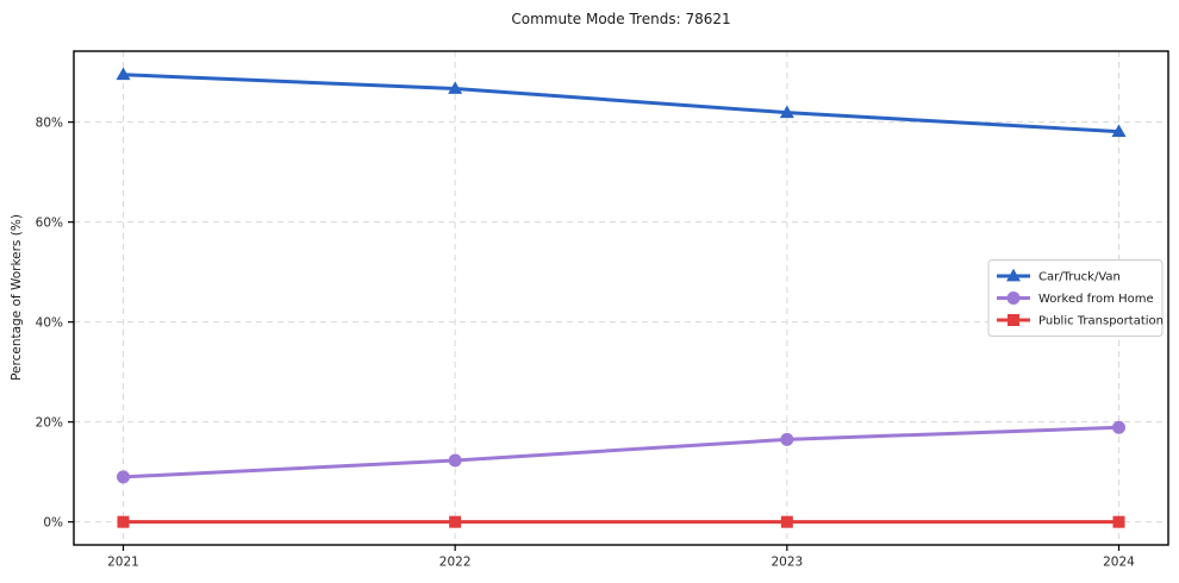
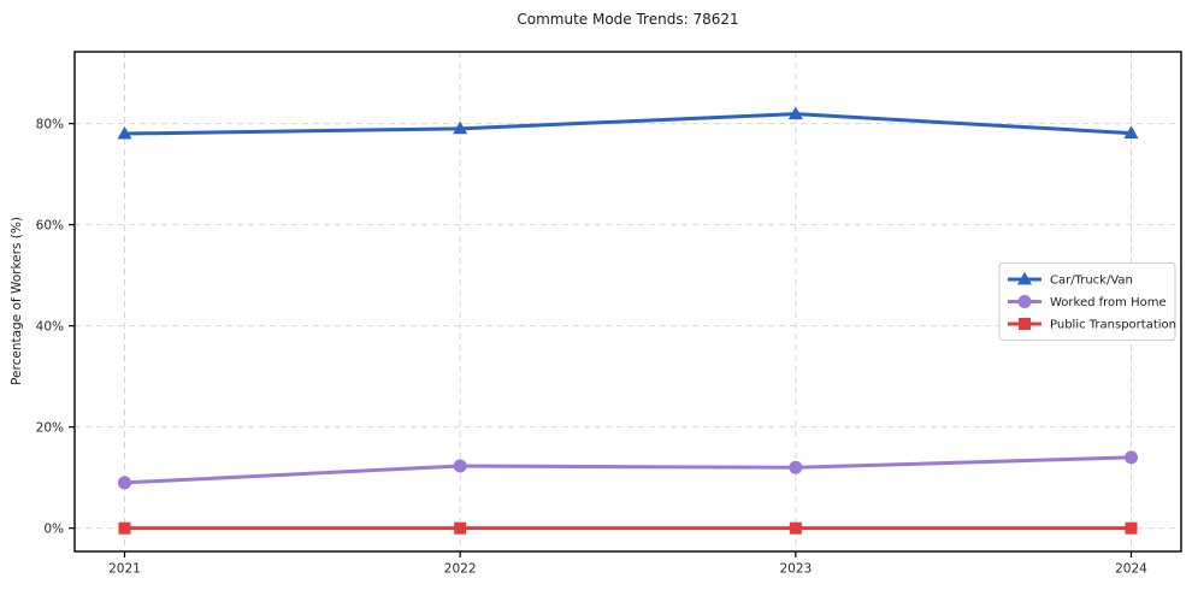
Car/Truck/Van/2021: 90% -> 78%
Car/Truck/Van/2022: 87% -> 79%
Worked from Home/2023: 16% -> 12%
Worked from Home/2024: 19% -> 14%
